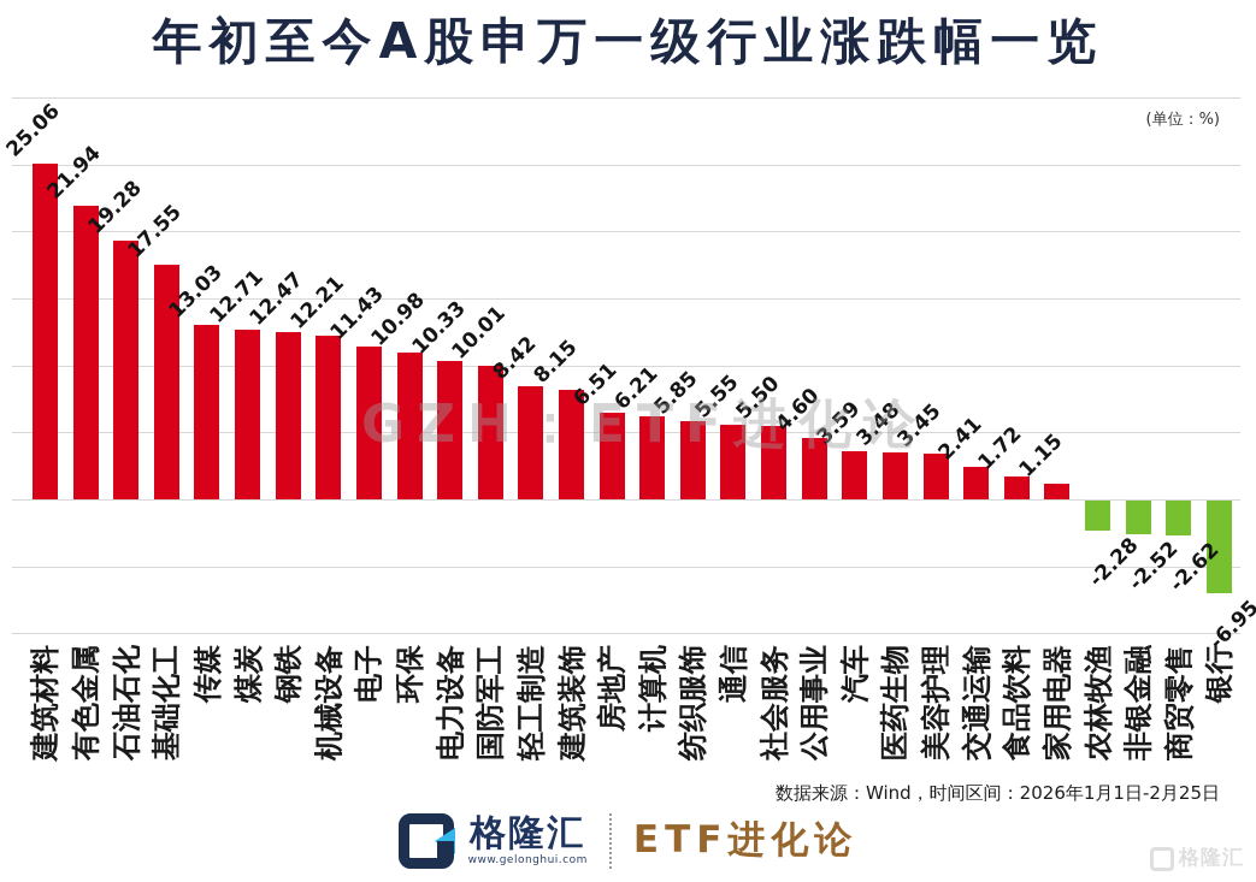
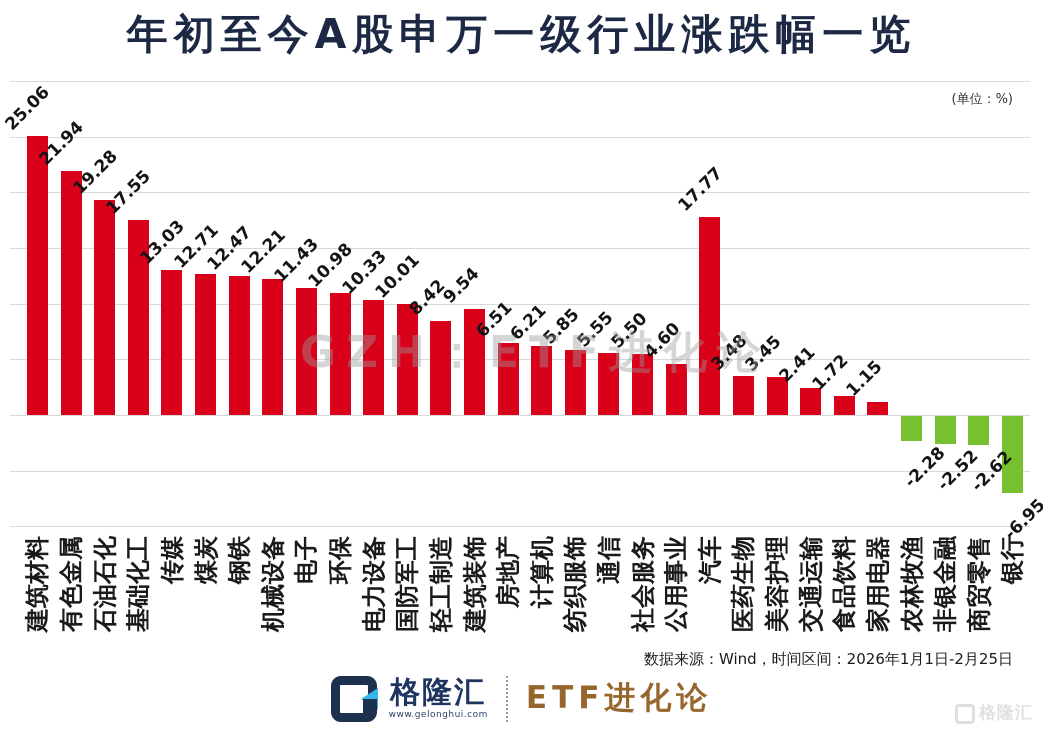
建筑装饰: 8.15 -> 9.54
汽车: 3.59 -> 17.77
